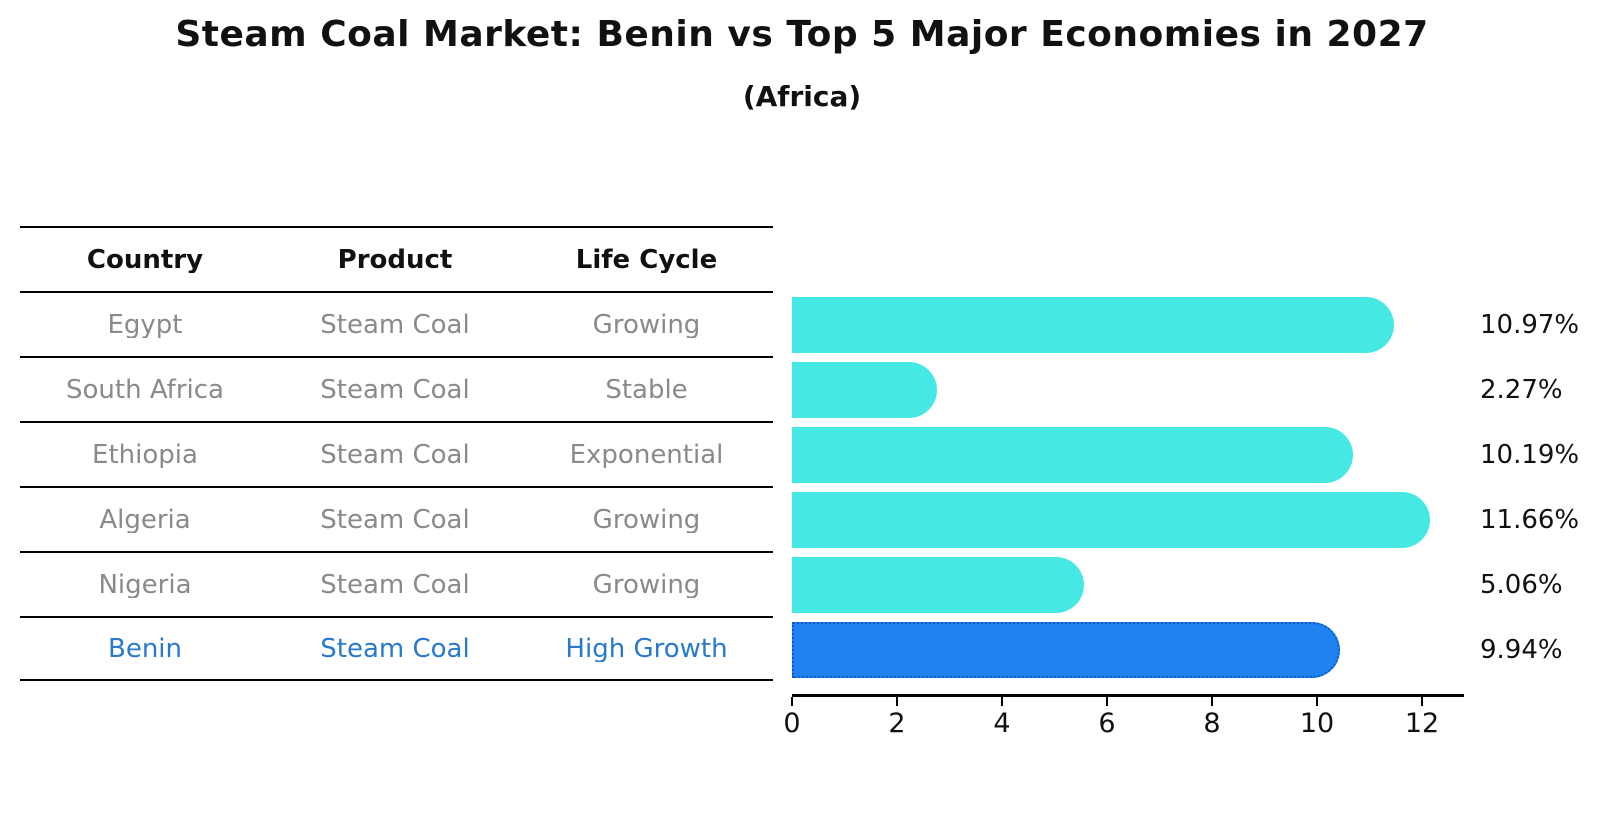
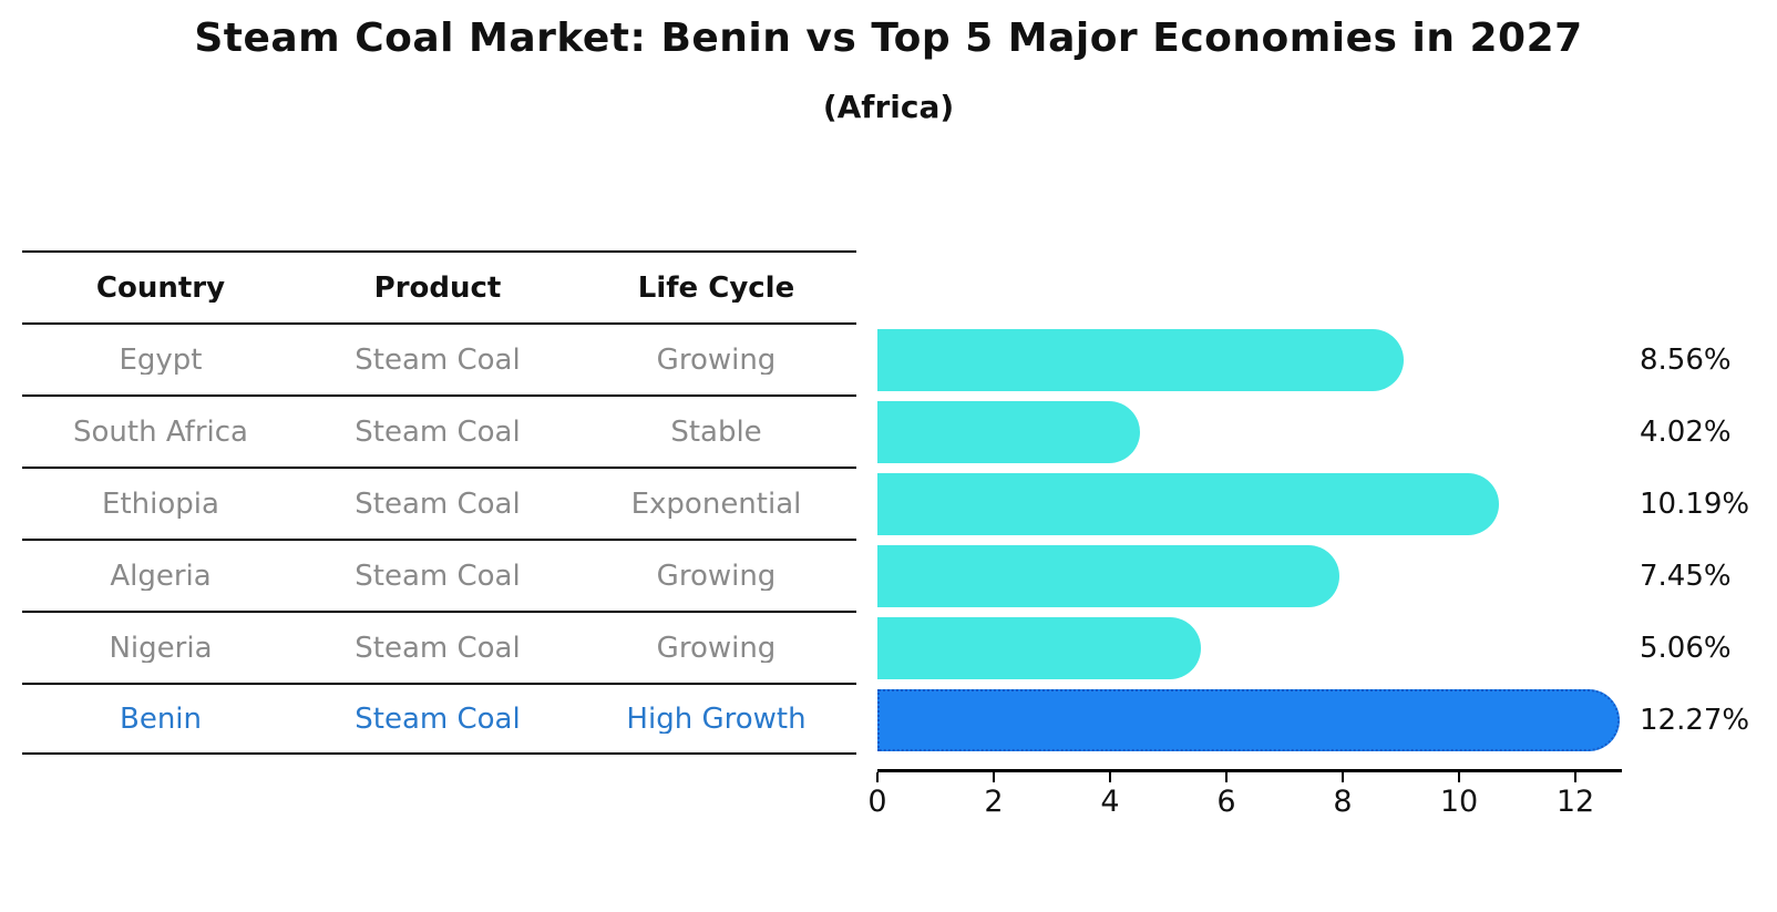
Egypt: 10.97% -> 8.56%
South Africa: 2.27% -> 4.02%
Algeria: 11.66% -> 7.45%
Benin: 9.94% -> 12.27%
